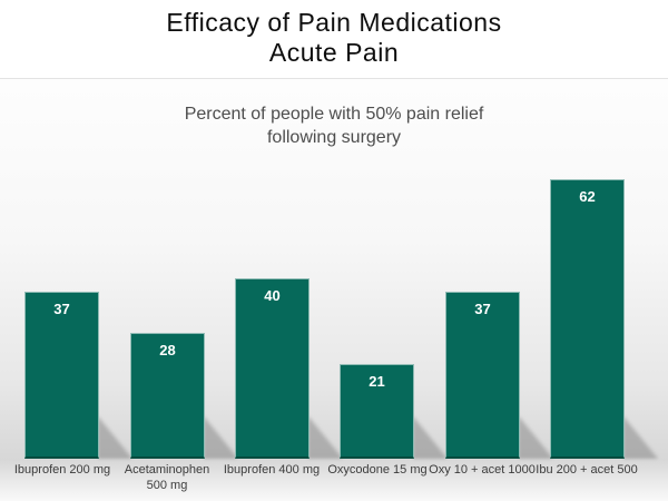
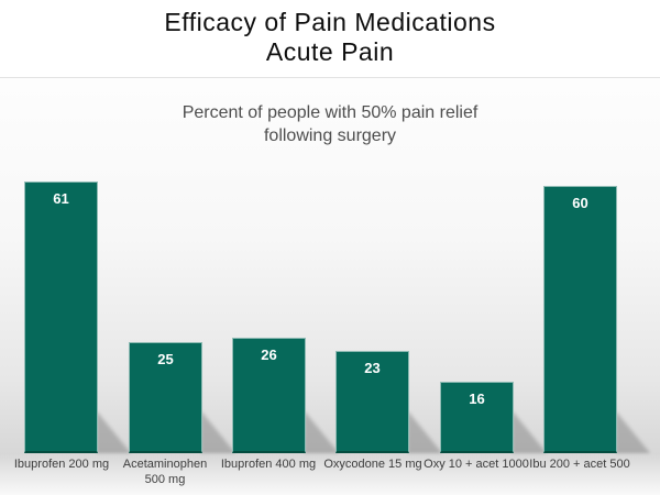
Ibuprofen 200 mg: 37 -> 61
Acetaminophen 500 mg: 28 -> 25
Ibuprofen 400 mg: 40 -> 26
Oxycodone 15 mg: 21 -> 23
Oxy 10 + acet 1000: 37 -> 16
Ibu 200 + acet 500: 62 -> 60
